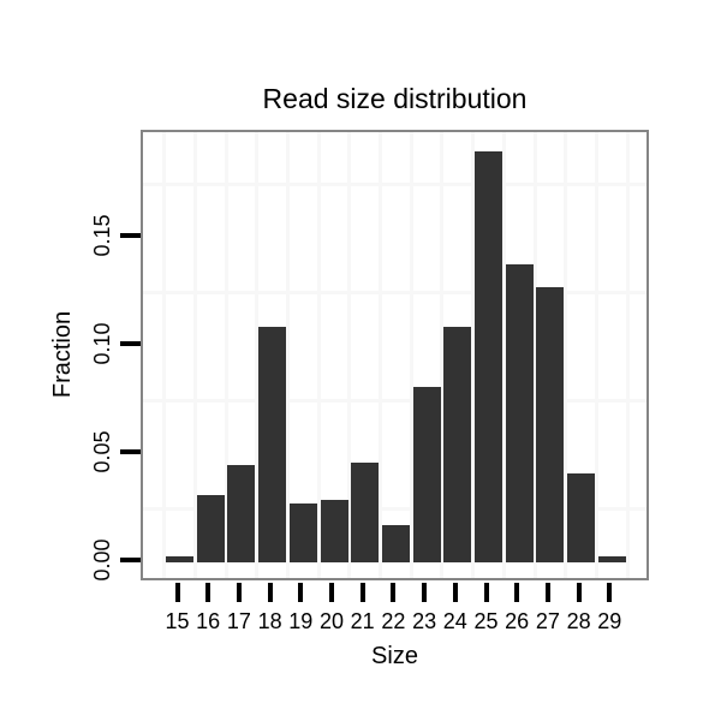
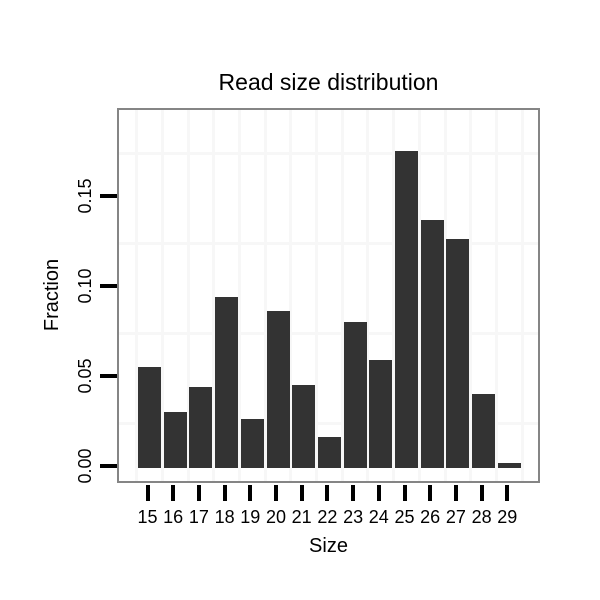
15: 0.003 -> 0.056
18: 0.109 -> 0.095
20: 0.029 -> 0.087
24: 0.109 -> 0.060
25: 0.190 -> 0.176
